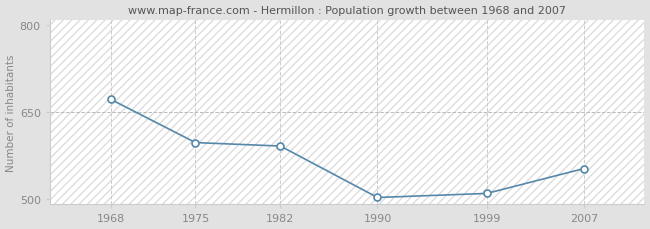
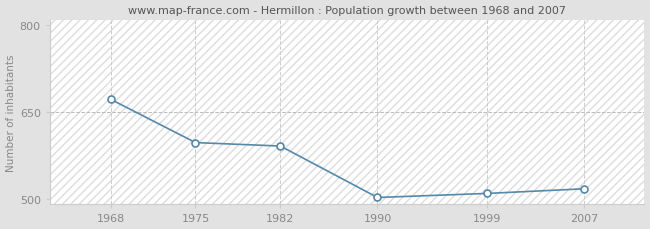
2007: 552 -> 517
